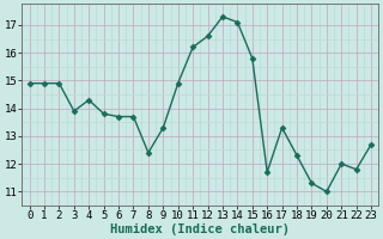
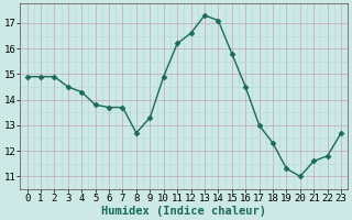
3: 13.9 -> 14.5
8: 12.4 -> 12.7
16: 11.7 -> 14.5
17: 13.3 -> 13.0
21: 12.0 -> 11.6
